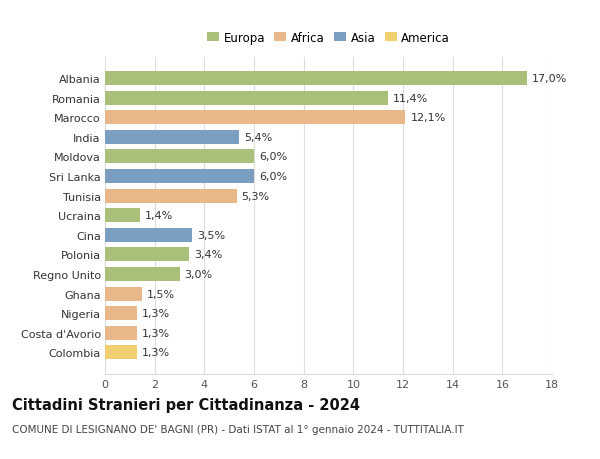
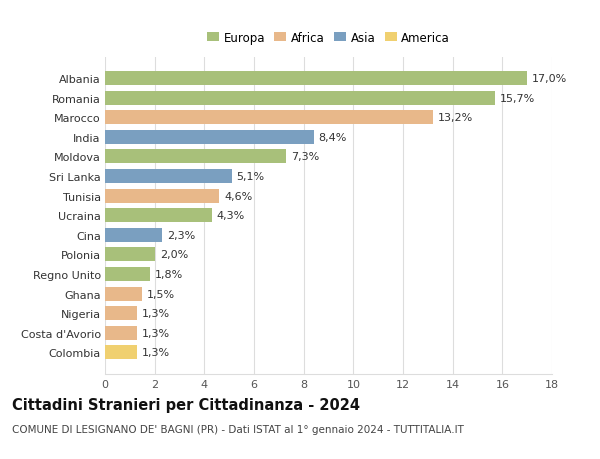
Romania: 11,4% -> 15,7%
Marocco: 12,1% -> 13,2%
India: 5,4% -> 8,4%
Moldova: 6,0% -> 7,3%
Sri Lanka: 6,0% -> 5,1%
Tunisia: 5,3% -> 4,6%
Ucraina: 1,4% -> 4,3%
Cina: 3,5% -> 2,3%
Polonia: 3,4% -> 2,0%
Regno Unito: 3,0% -> 1,8%
